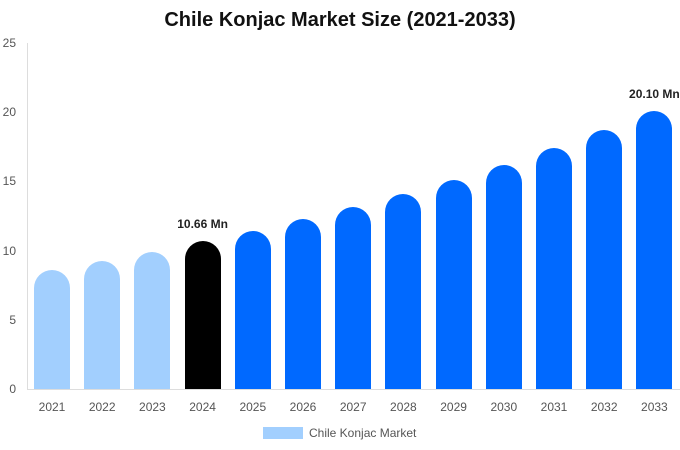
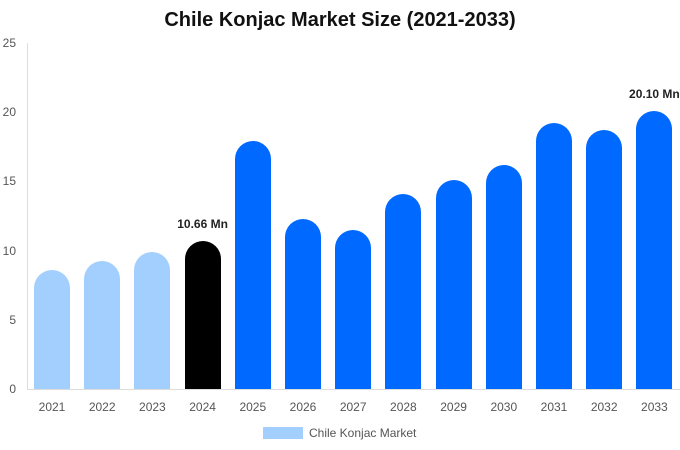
2025: 11.4 -> 17.9
2027: 13.2 -> 11.5
2031: 17.4 -> 19.2
